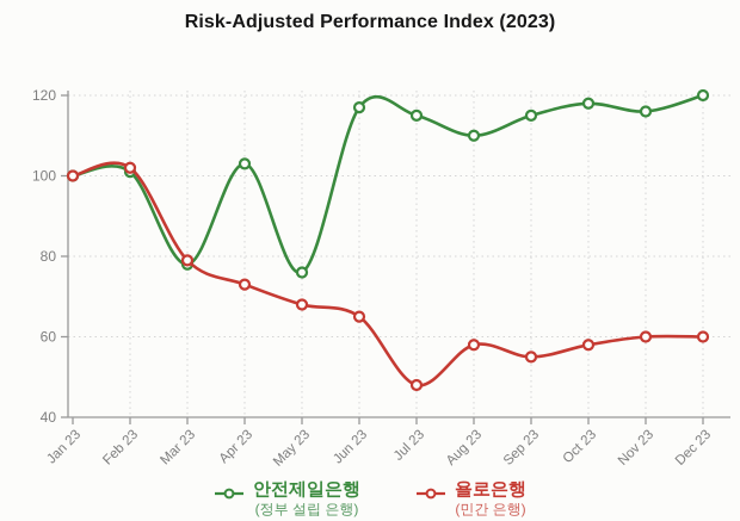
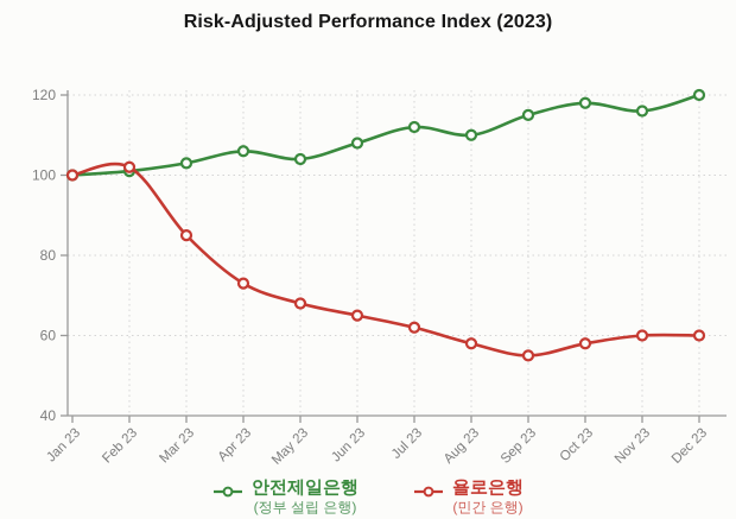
안전제일은행/Mar 23: 78 -> 103
욜로은행/Mar 23: 79 -> 85
안전제일은행/Apr 23: 103 -> 106
안전제일은행/May 23: 76 -> 104
안전제일은행/Jun 23: 117 -> 108
안전제일은행/Jul 23: 115 -> 112
욜로은행/Jul 23: 48 -> 62
